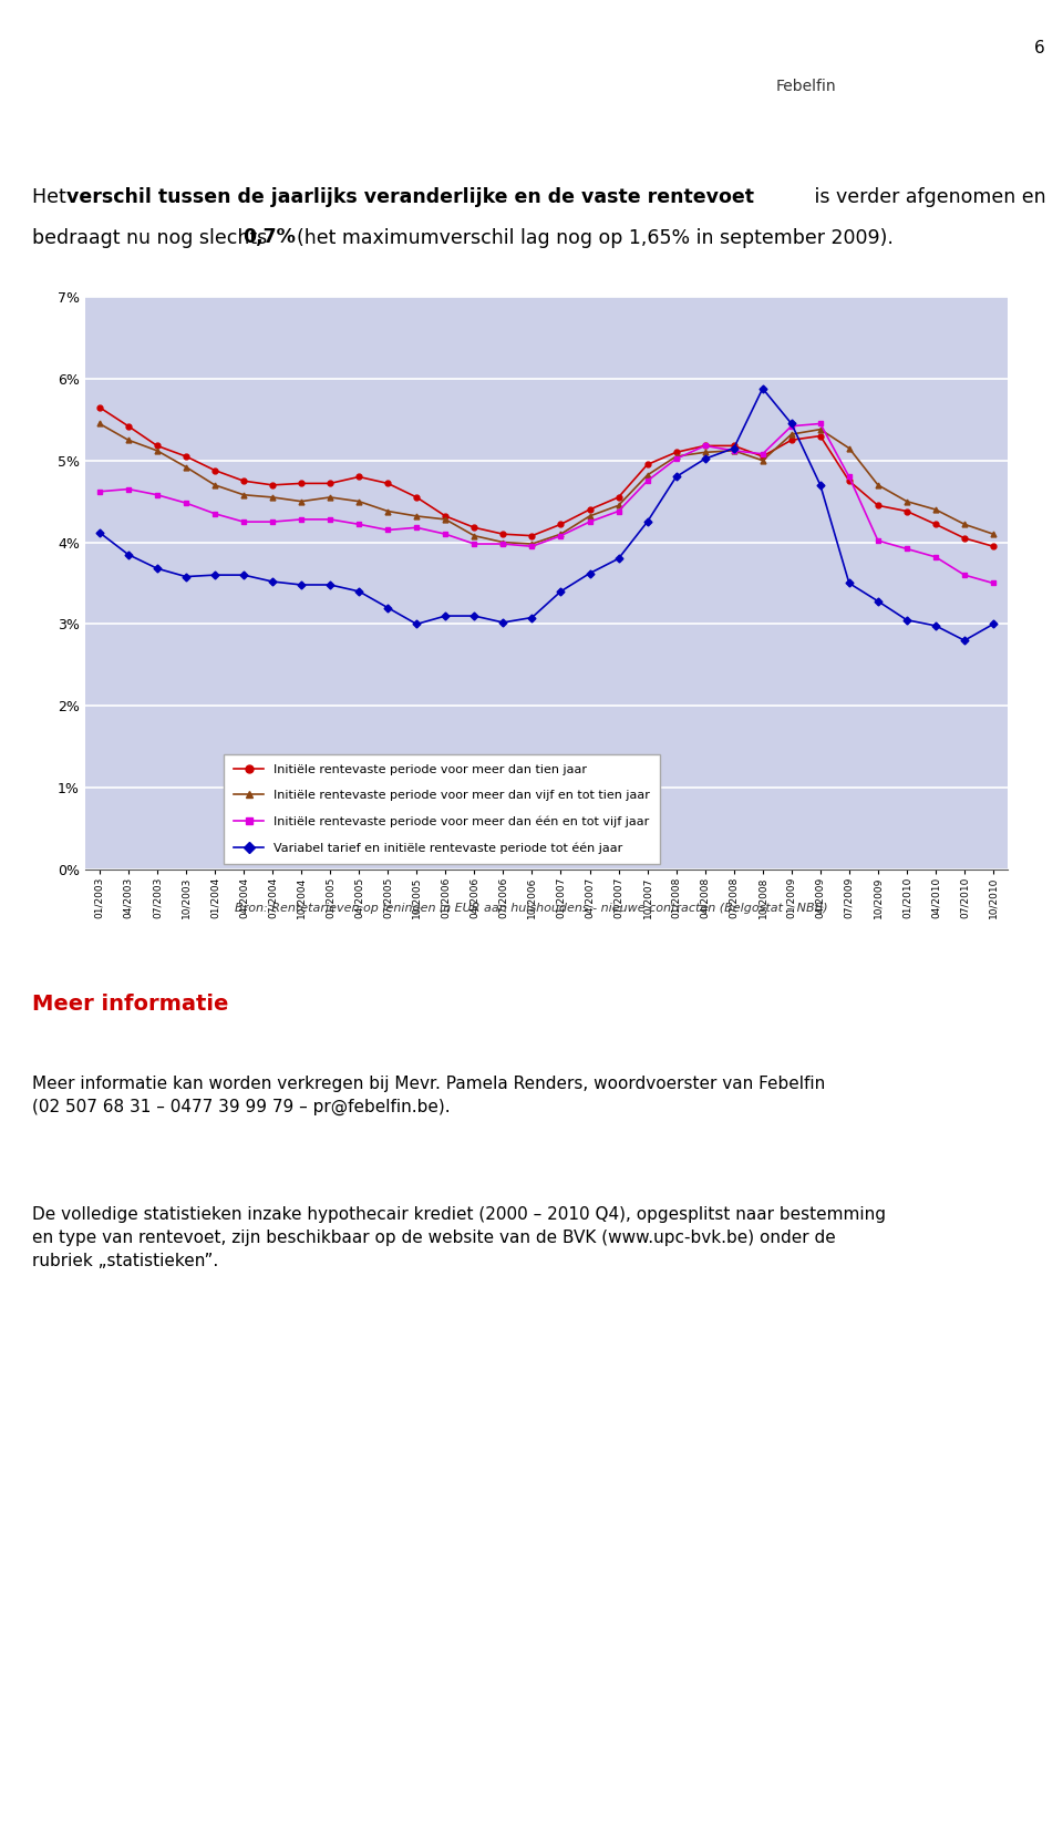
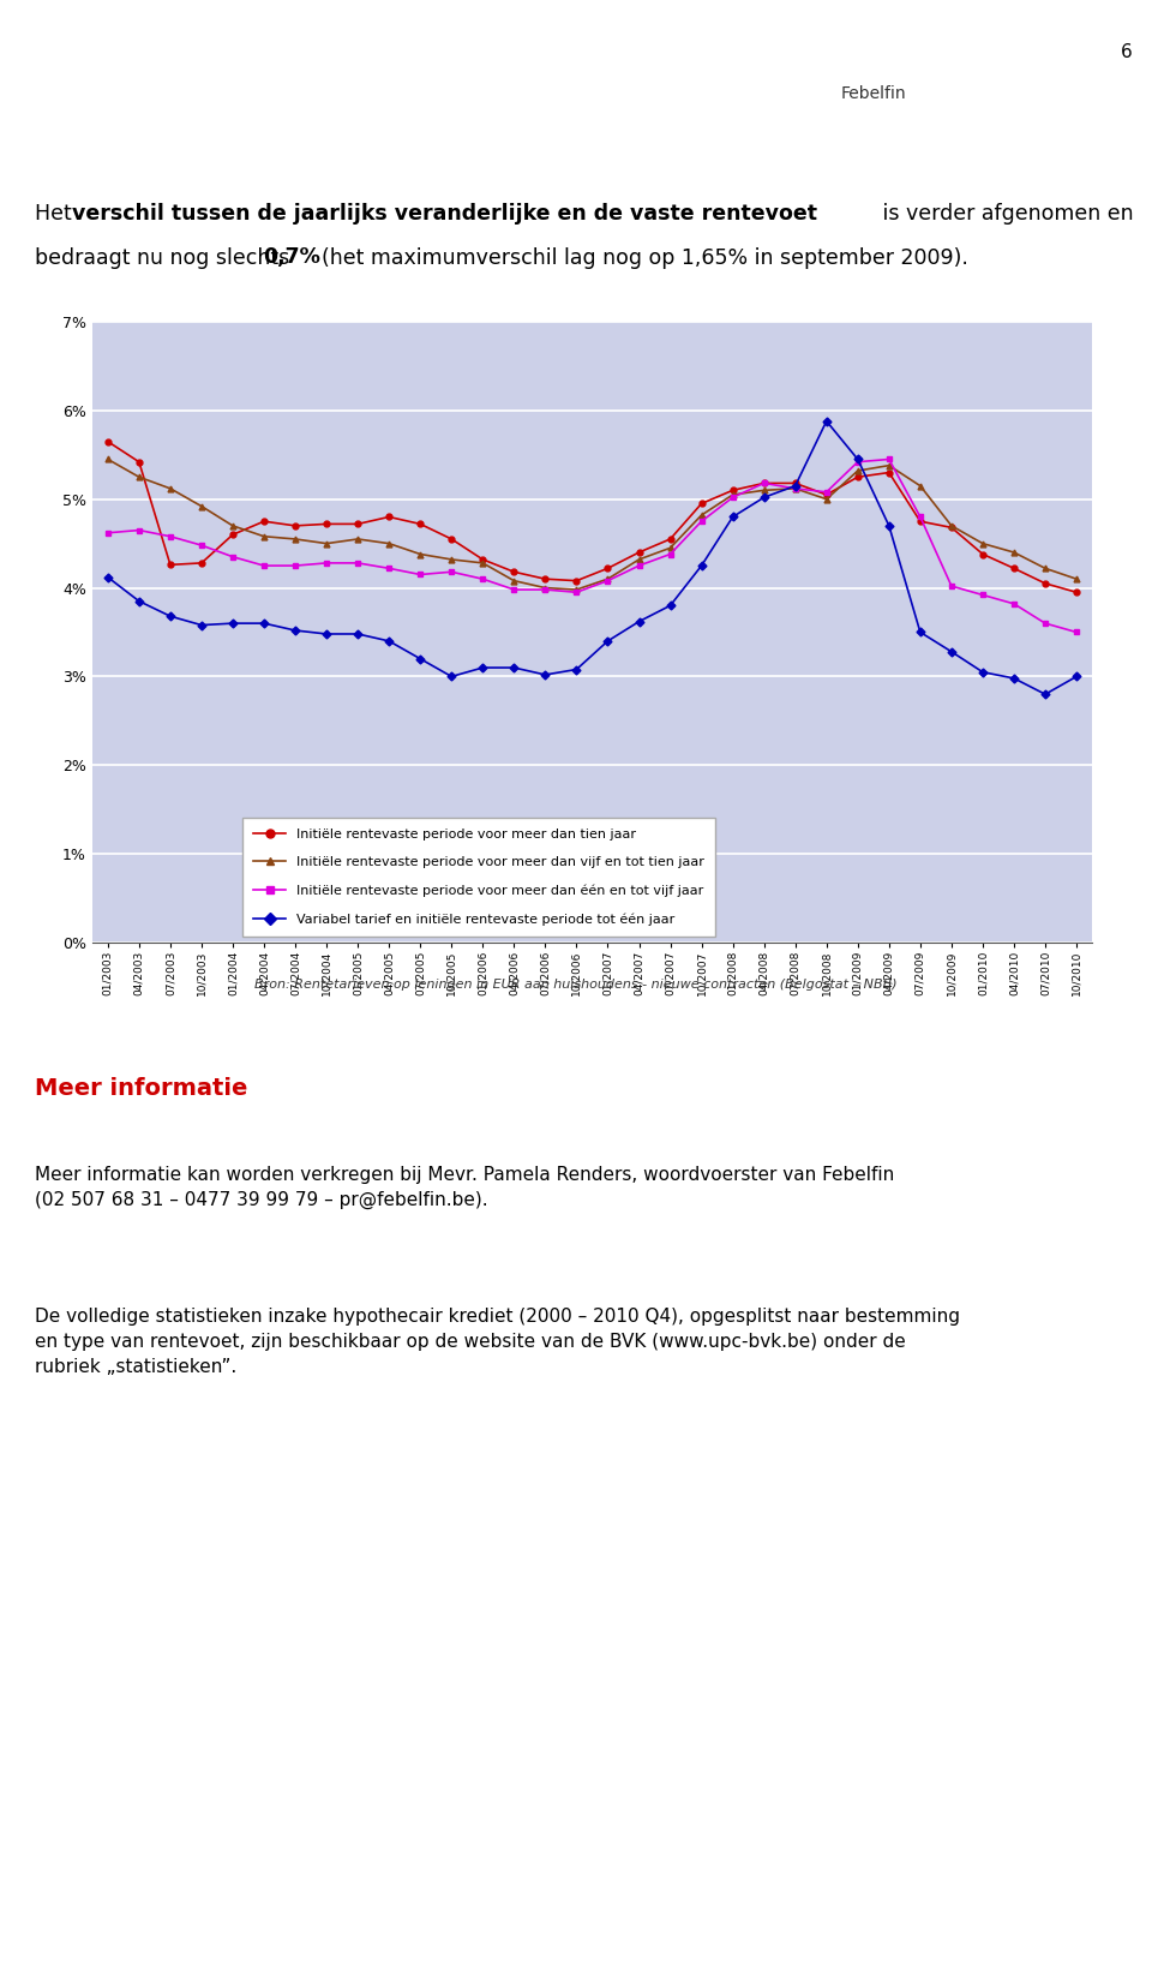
Initiële rentevaste periode voor meer dan tien jaar/07/2003: 5.18% -> 4.26%
Initiële rentevaste periode voor meer dan tien jaar/10/2003: 5.05% -> 4.28%
Initiële rentevaste periode voor meer dan tien jaar/01/2004: 4.88% -> 4.60%
Initiële rentevaste periode voor meer dan tien jaar/10/2009: 4.45% -> 4.68%
